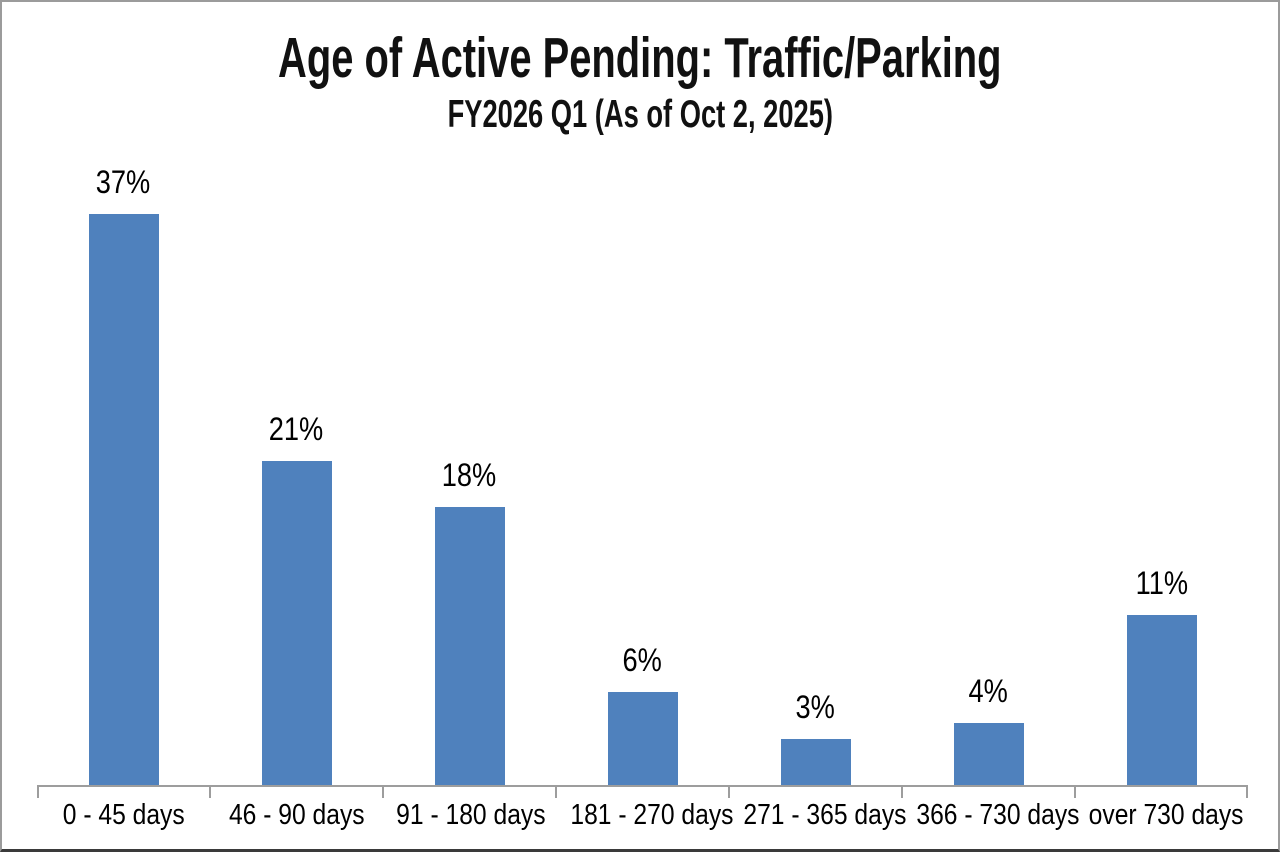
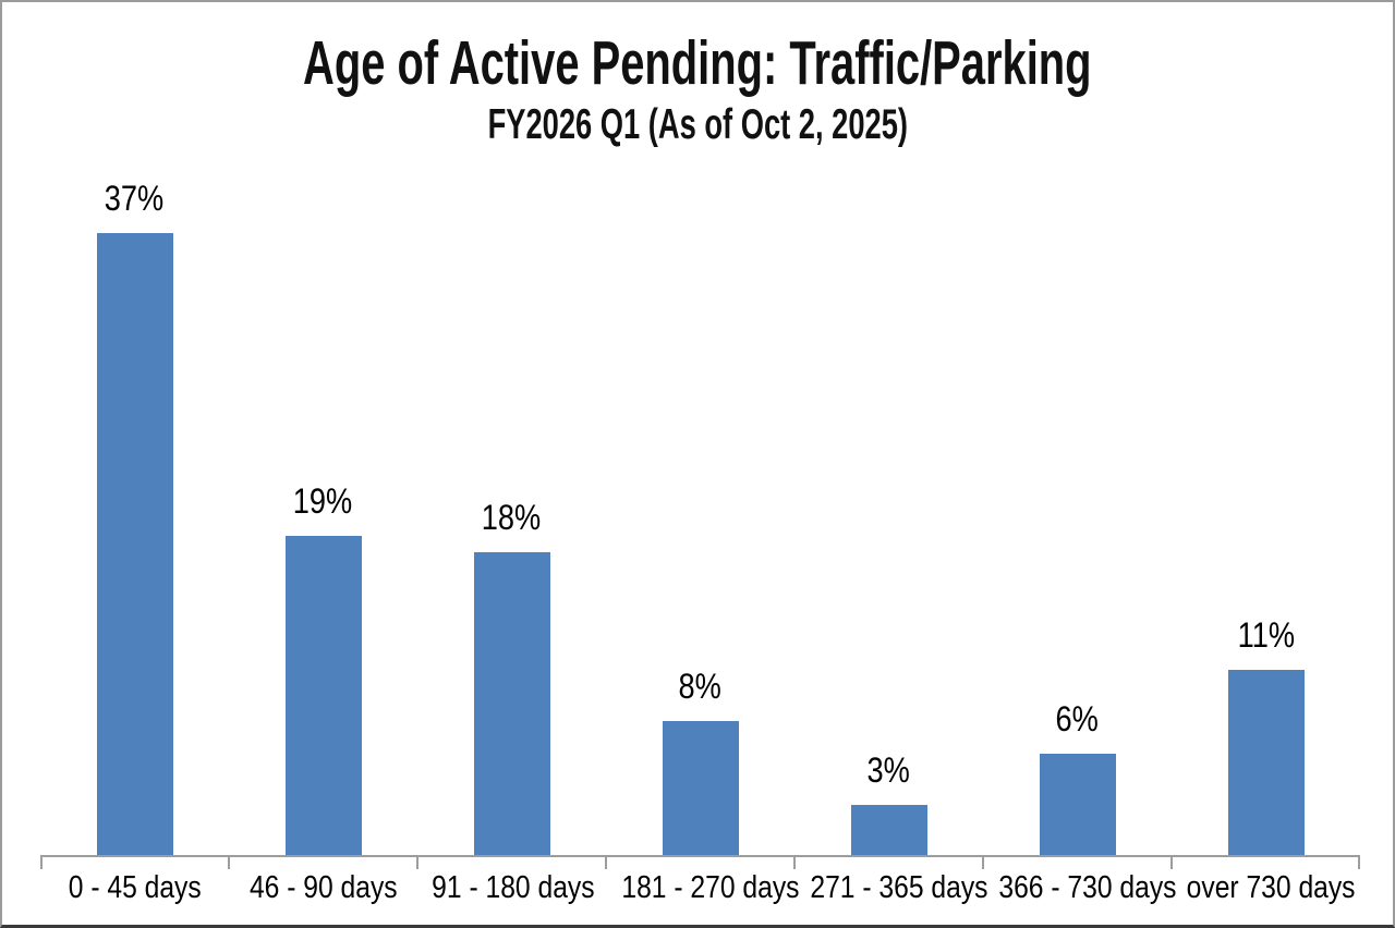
46 - 90 days: 21% -> 19%
181 - 270 days: 6% -> 8%
366 - 730 days: 4% -> 6%
